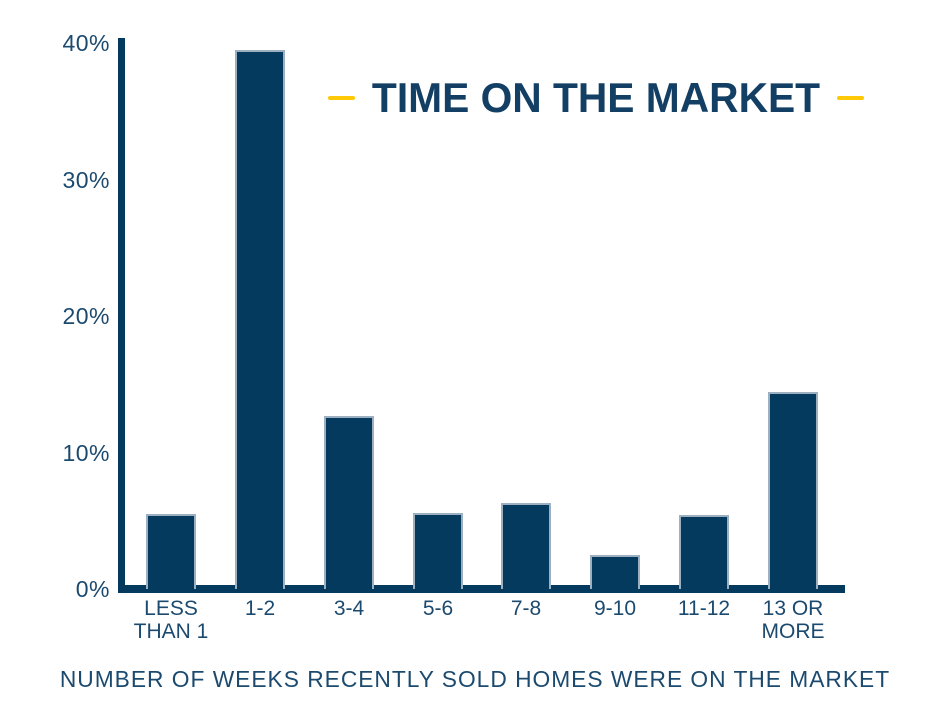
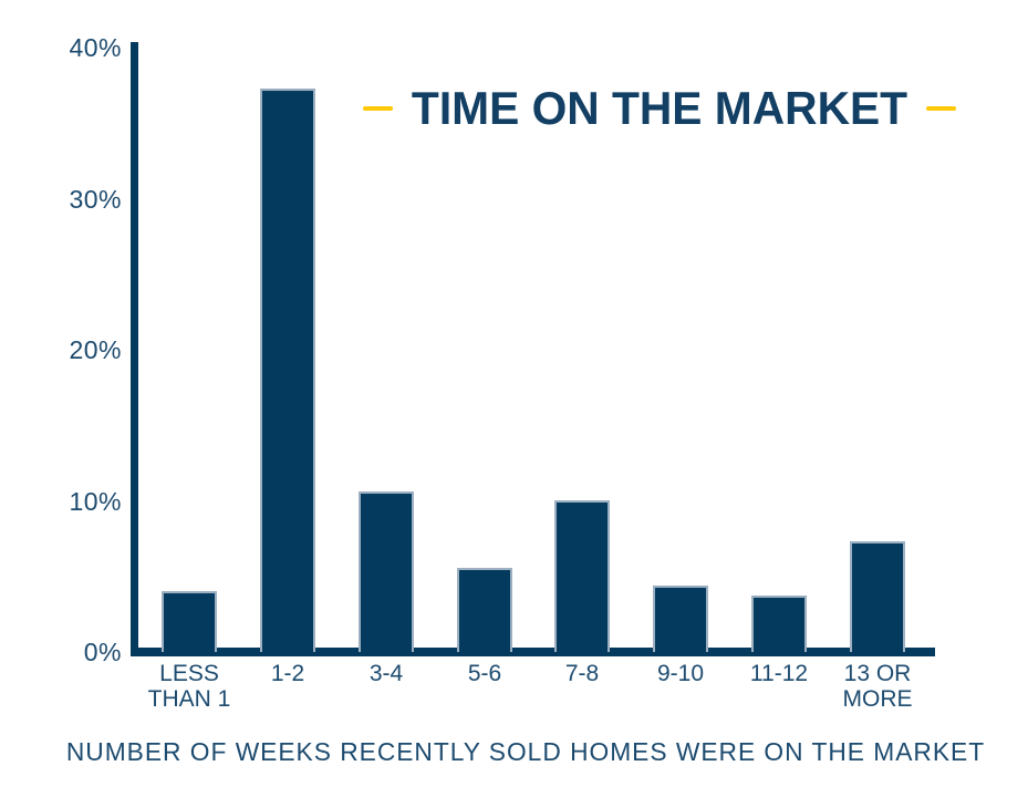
LESS THAN 1: 5.5% -> 4.0%
1-2: 39.5% -> 37.3%
3-4: 12.7% -> 10.6%
7-8: 6.3% -> 10.0%
9-10: 2.5% -> 4.4%
11-12: 5.4% -> 3.7%
13 OR MORE: 14.4% -> 7.3%
